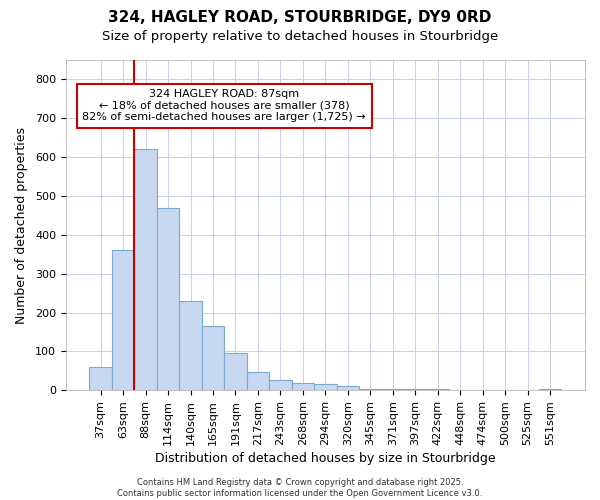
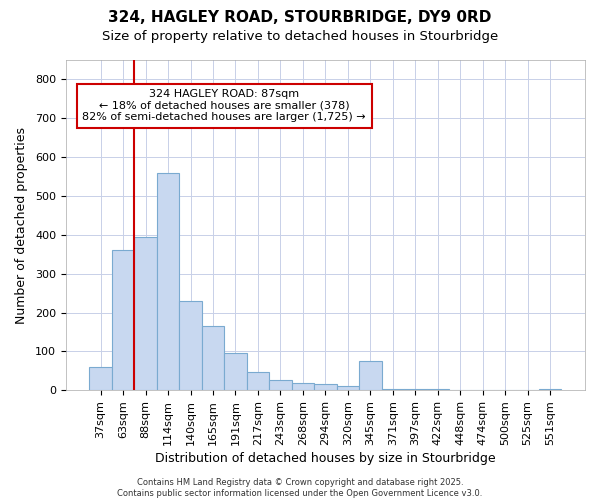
88sqm: 620 -> 395
114sqm: 470 -> 560
345sqm: 4 -> 75
